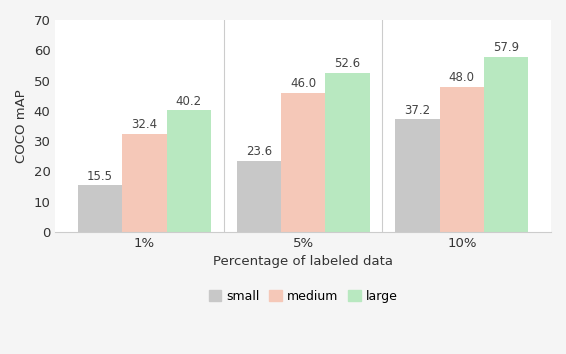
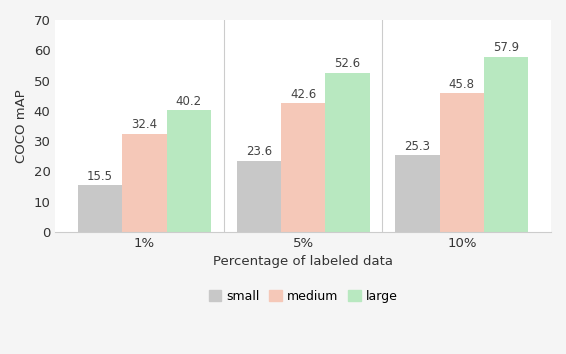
medium/5%: 46.0 -> 42.6
small/10%: 37.2 -> 25.3
medium/10%: 48.0 -> 45.8
